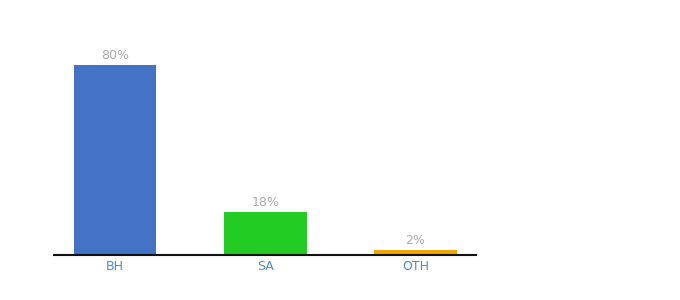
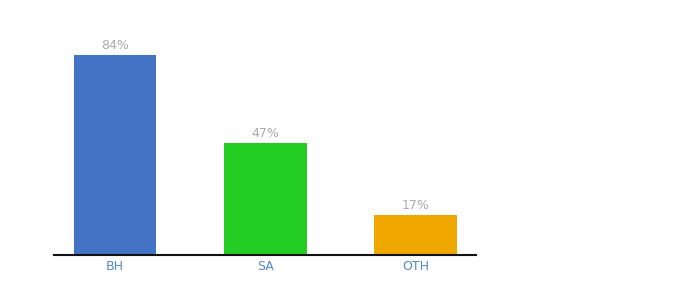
BH: 80% -> 84%
SA: 18% -> 47%
OTH: 2% -> 17%
